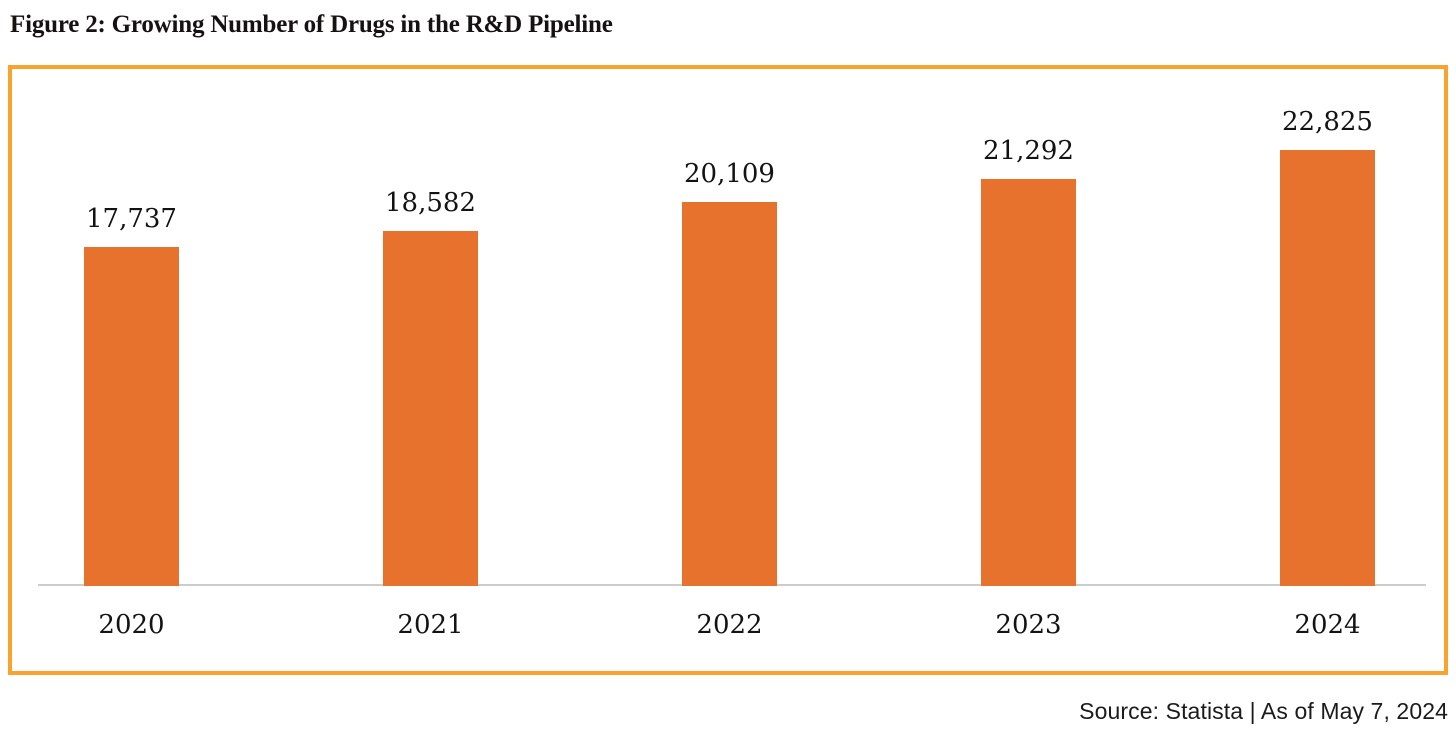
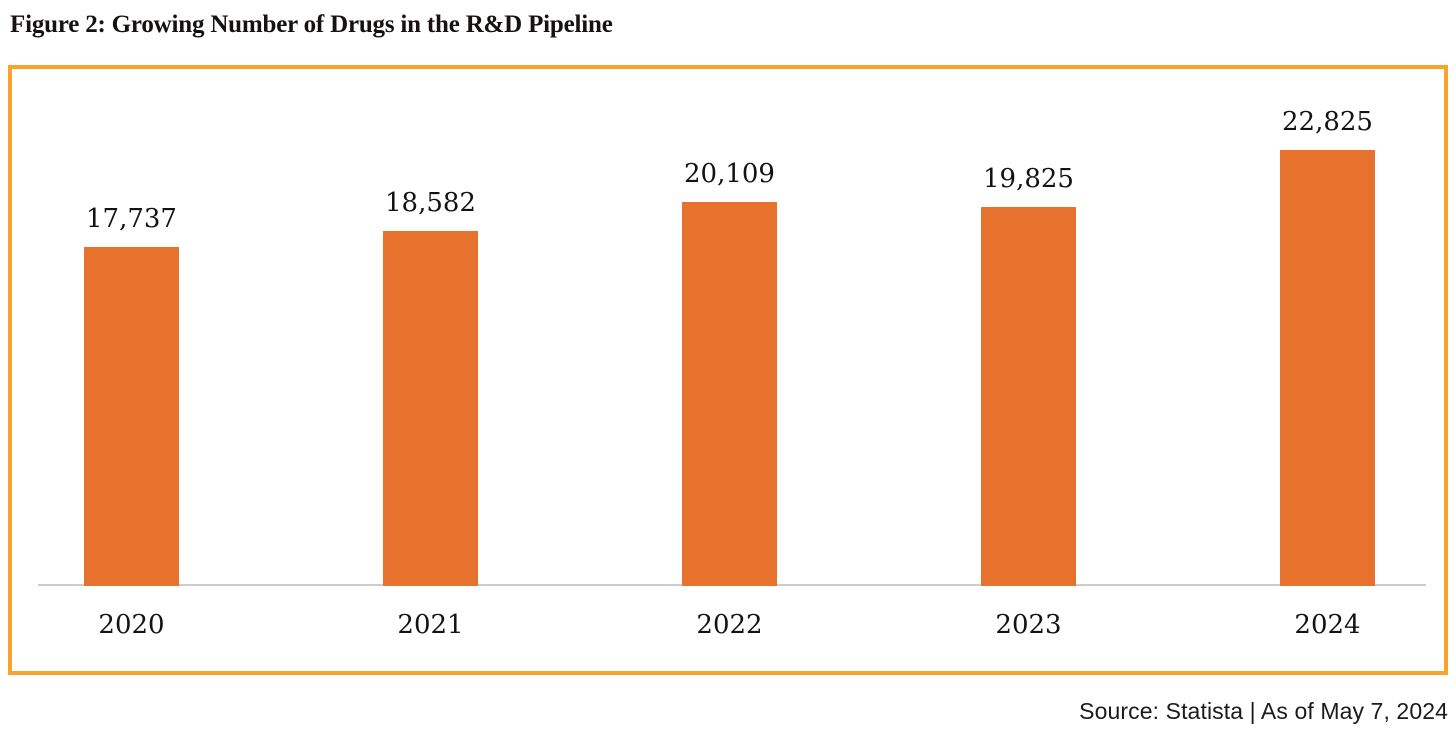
2023: 21,292 -> 19,825
